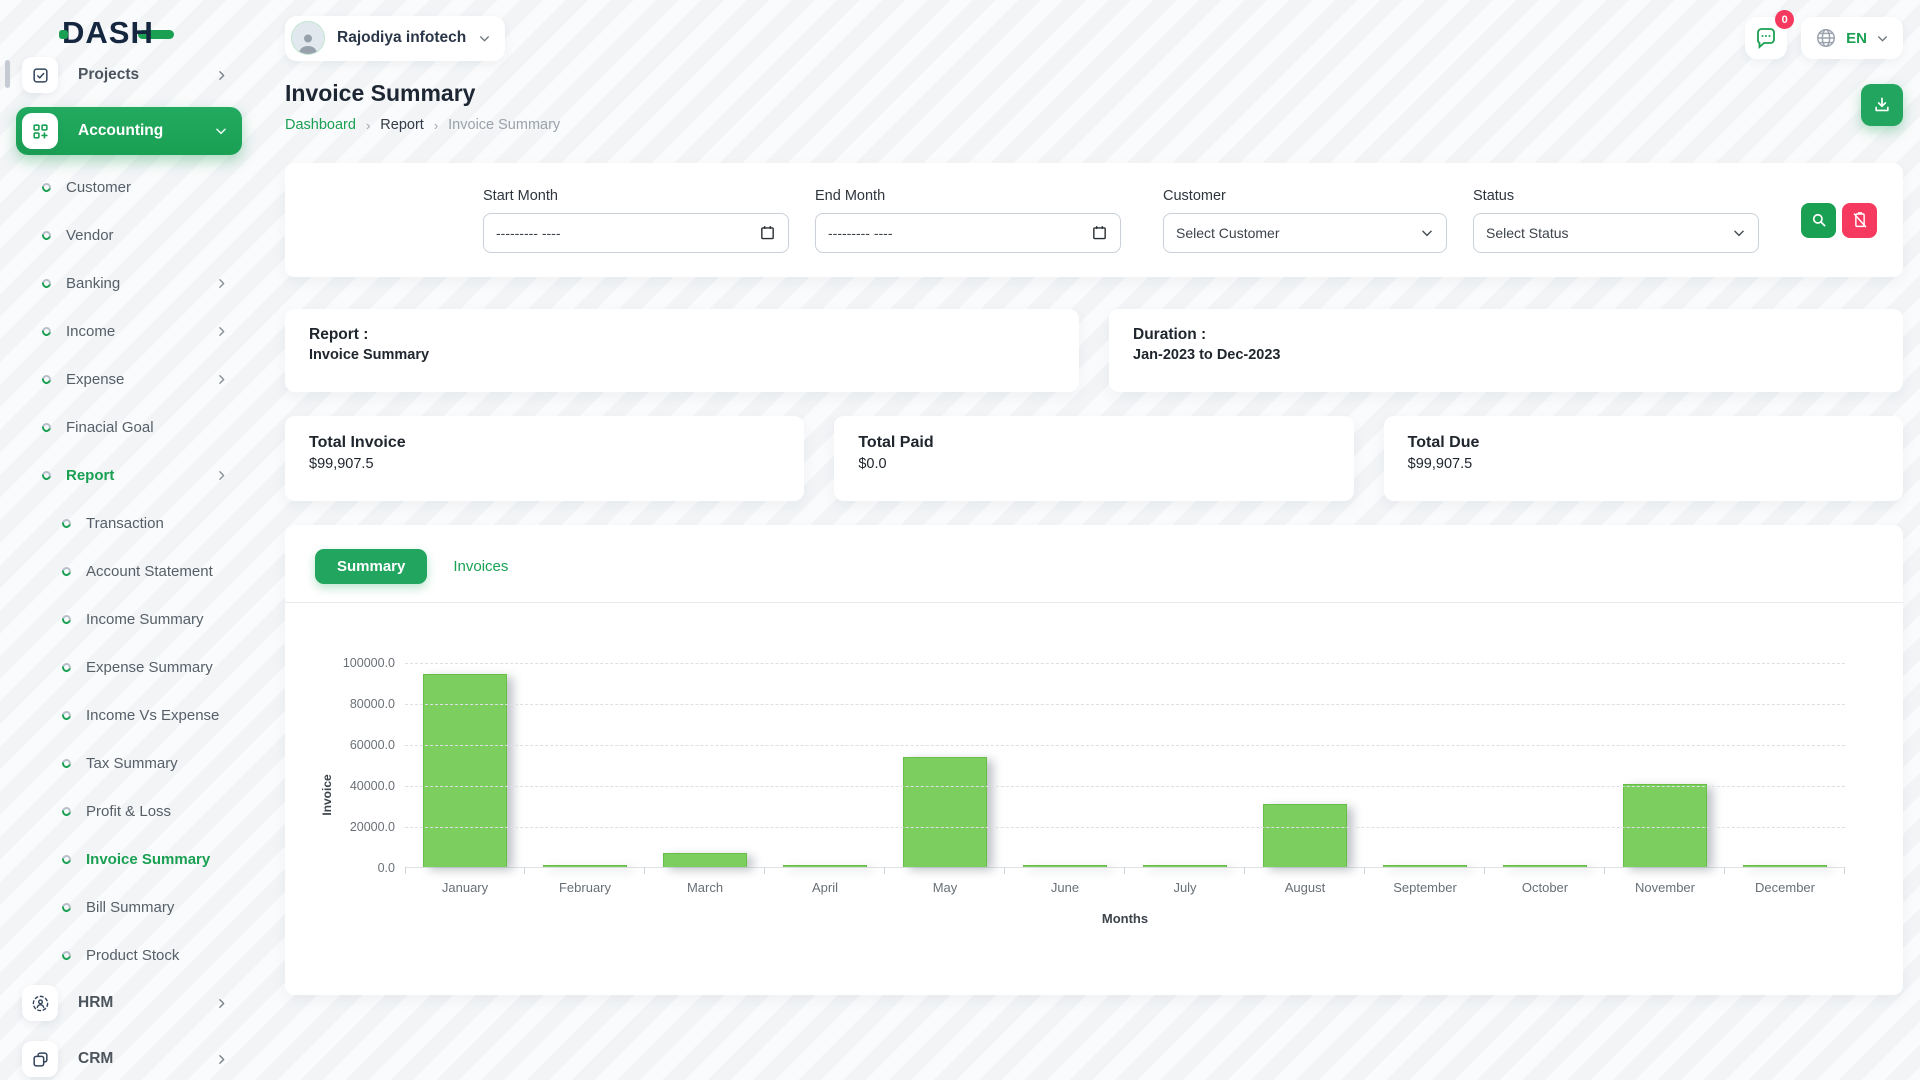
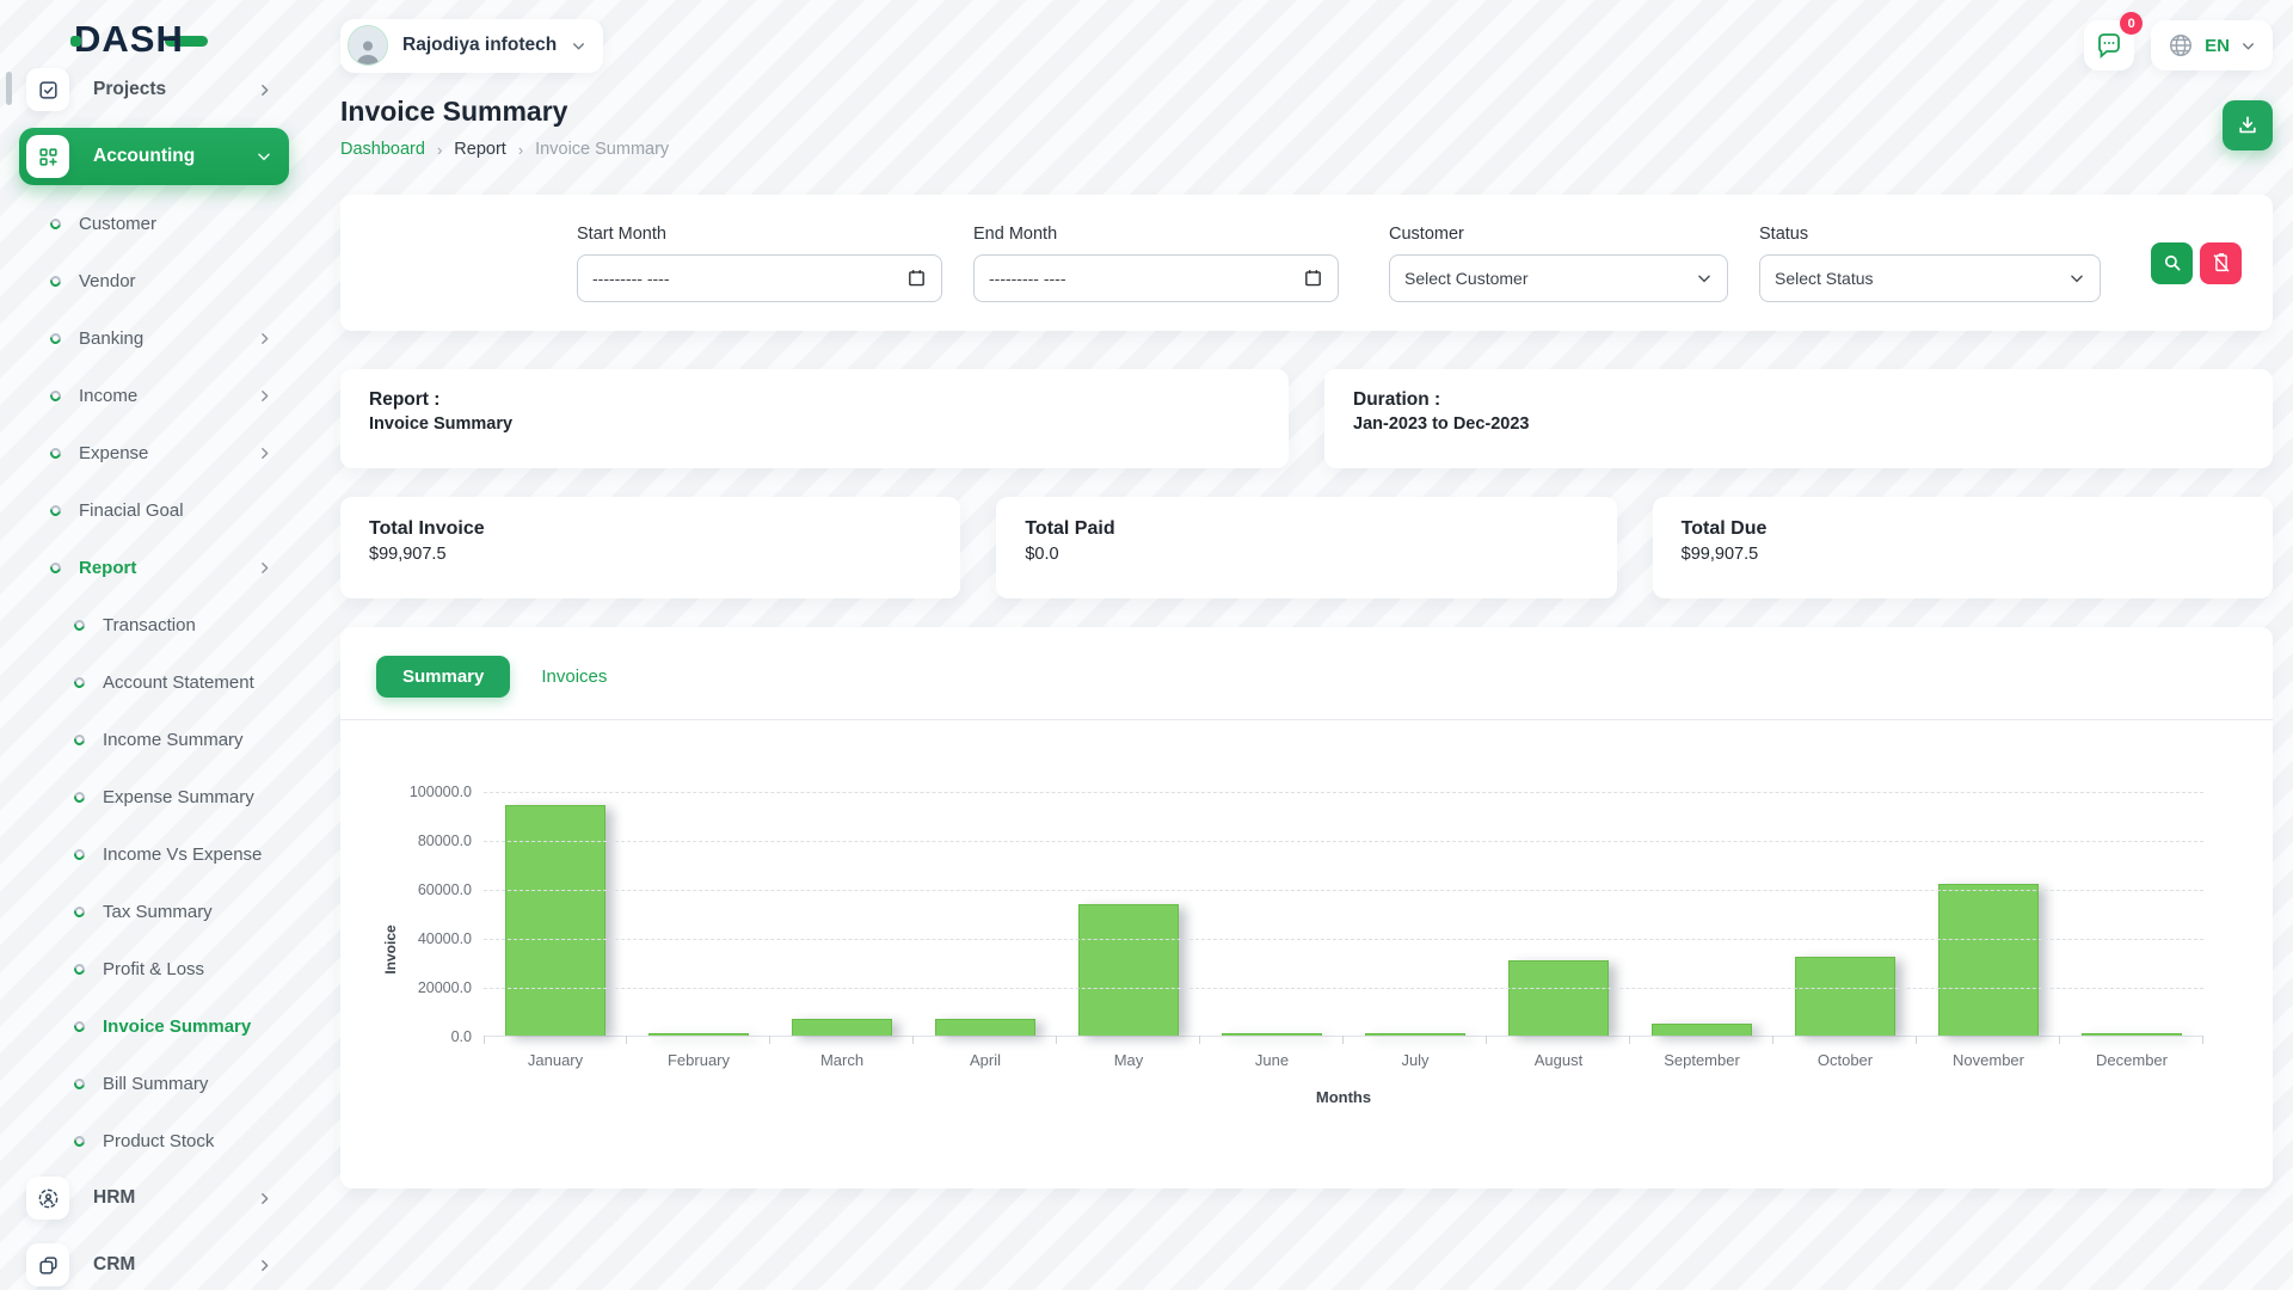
April: 1000 -> 7000
September: 1000 -> 5000
October: 1000 -> 32000
November: 40000 -> 62000
